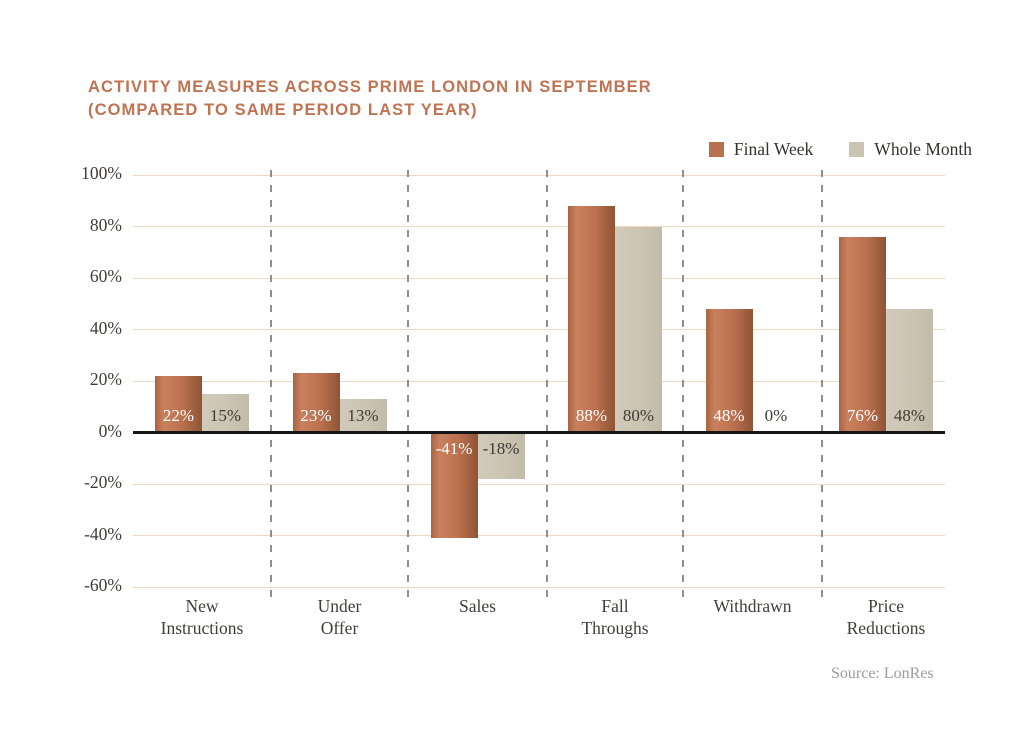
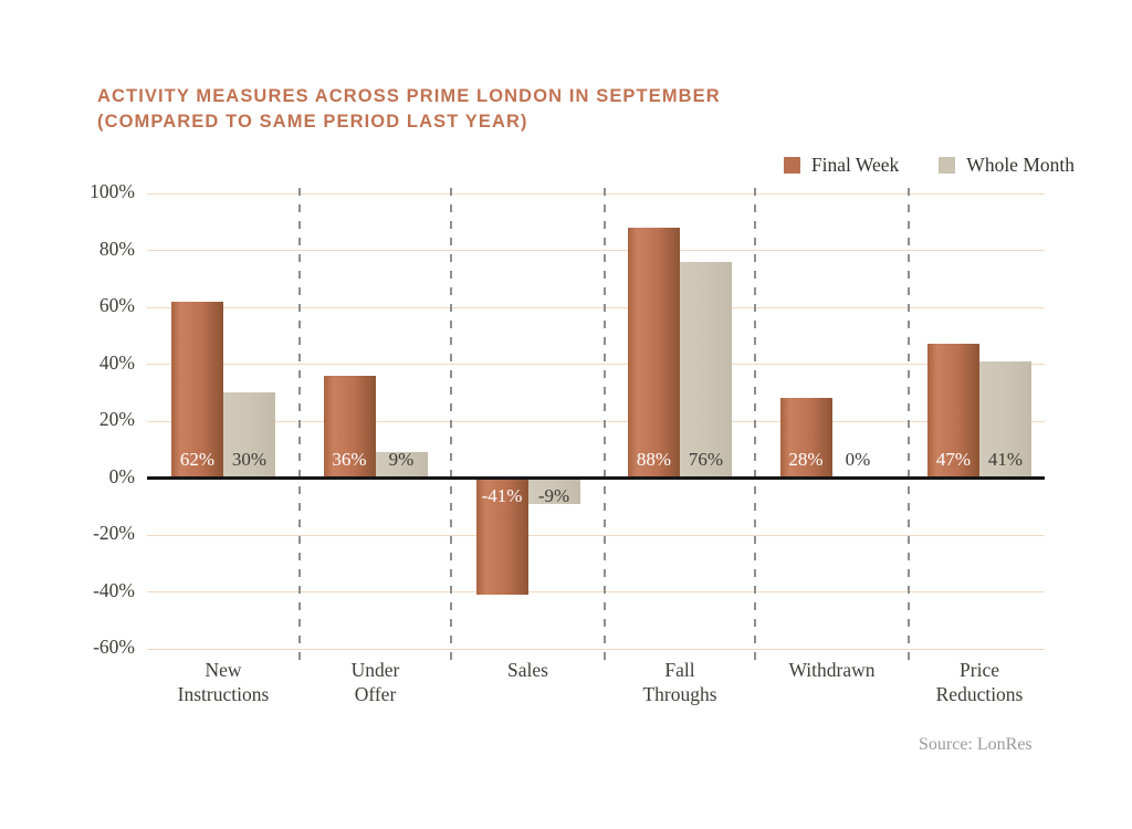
Final Week/New Instructions: 22% -> 62%
Whole Month/New Instructions: 15% -> 30%
Final Week/Under Offer: 23% -> 36%
Whole Month/Under Offer: 13% -> 9%
Whole Month/Sales: -18% -> -9%
Whole Month/Fall Throughs: 80% -> 76%
Final Week/Withdrawn: 48% -> 28%
Final Week/Price Reductions: 76% -> 47%
Whole Month/Price Reductions: 48% -> 41%
